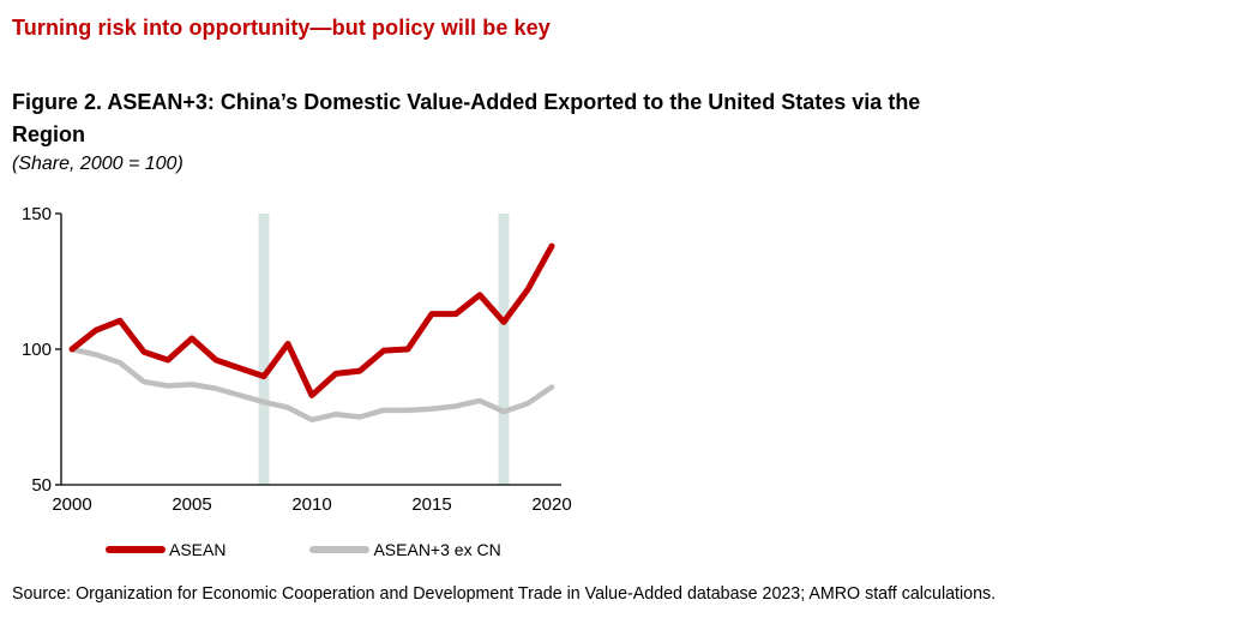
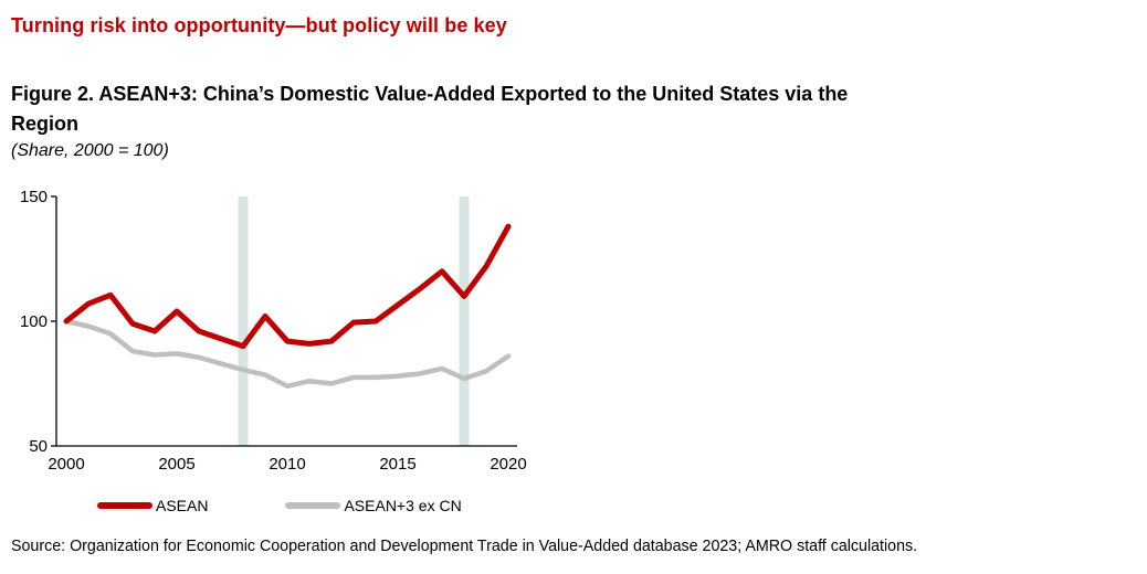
ASEAN/2010: 83 -> 92
ASEAN/2015: 113 -> 106
